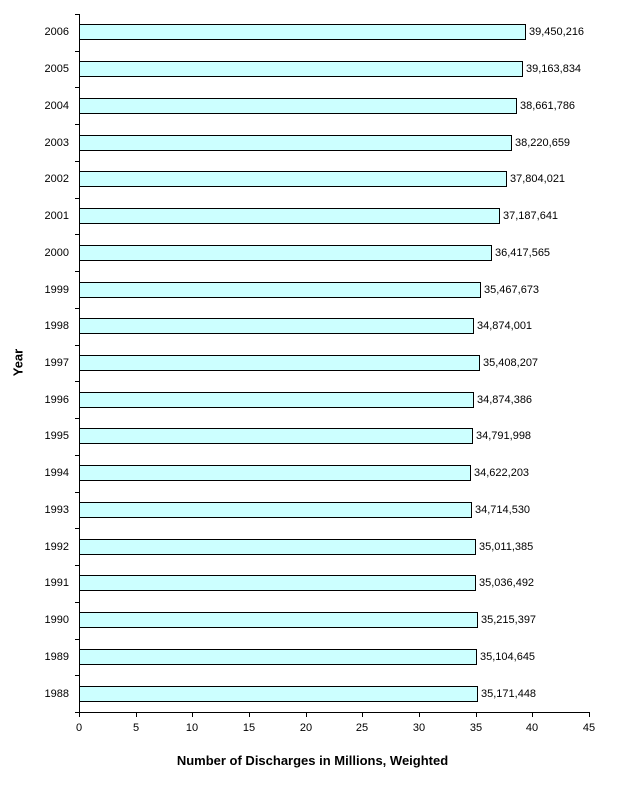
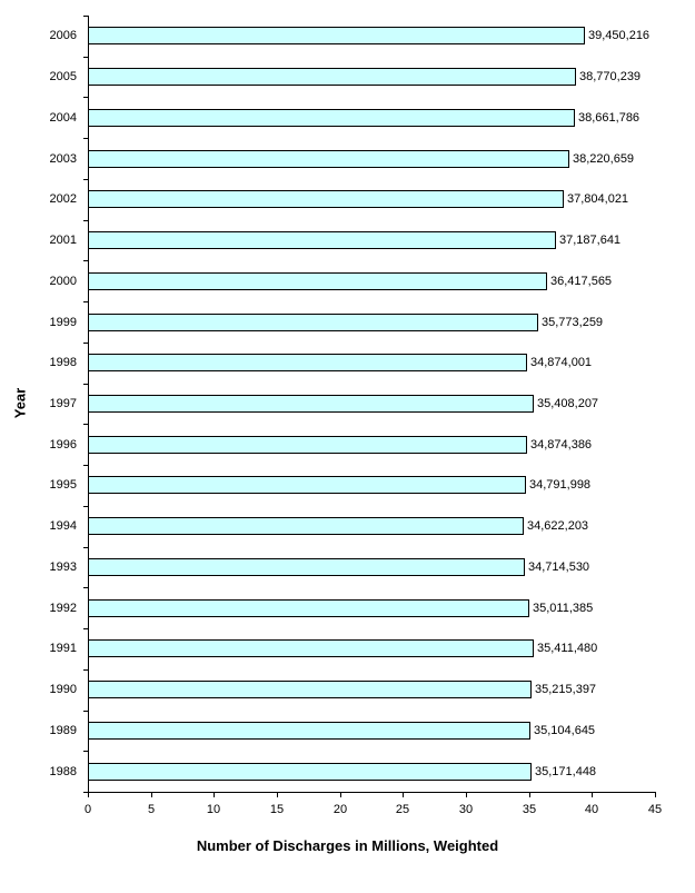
2005: 39,163,834 -> 38,770,239
1999: 35,467,673 -> 35,773,259
1991: 35,036,492 -> 35,411,480
